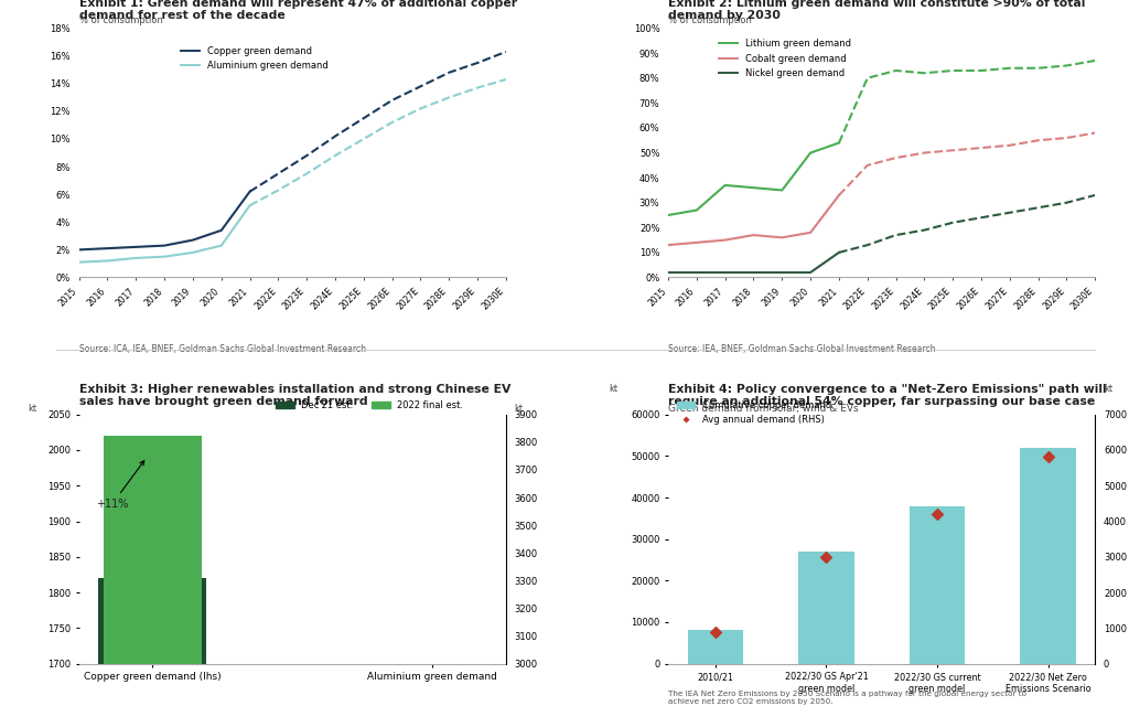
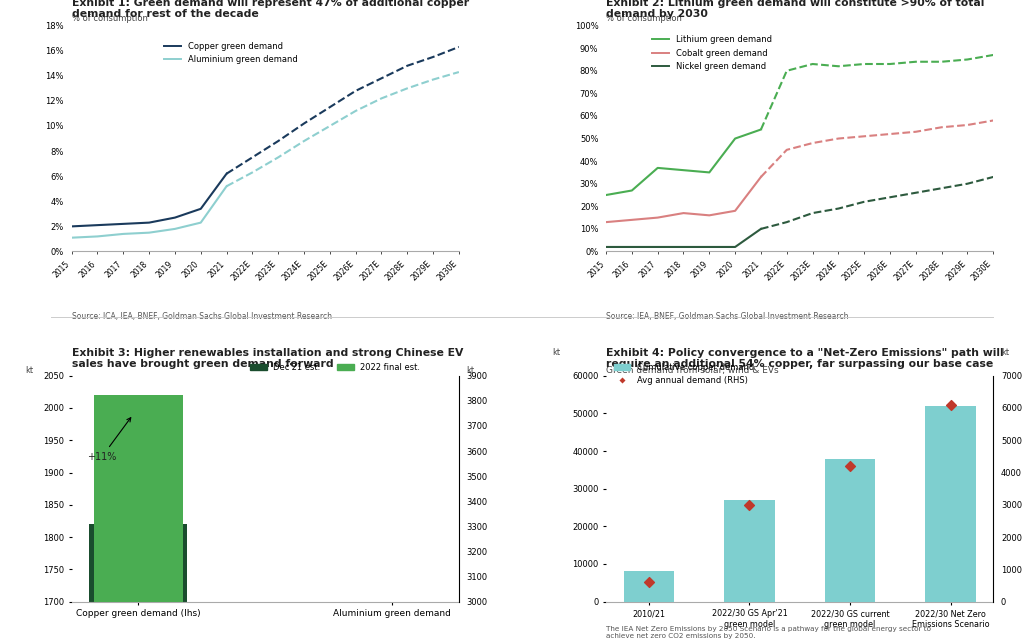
Avg annual demand (RHS)/2010/21: 900 -> 600
Avg annual demand (RHS)/2022/30 Net Zero Emissions Scenario: 5800 -> 6100
